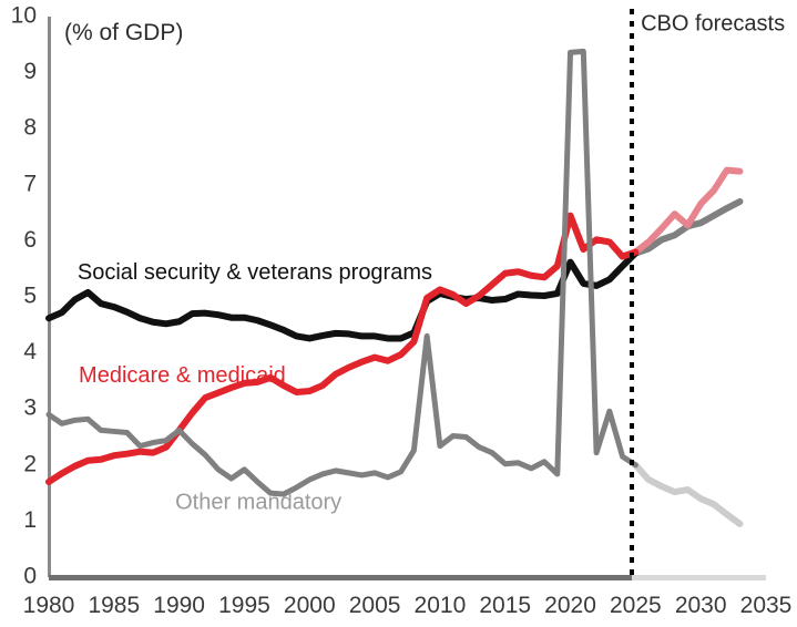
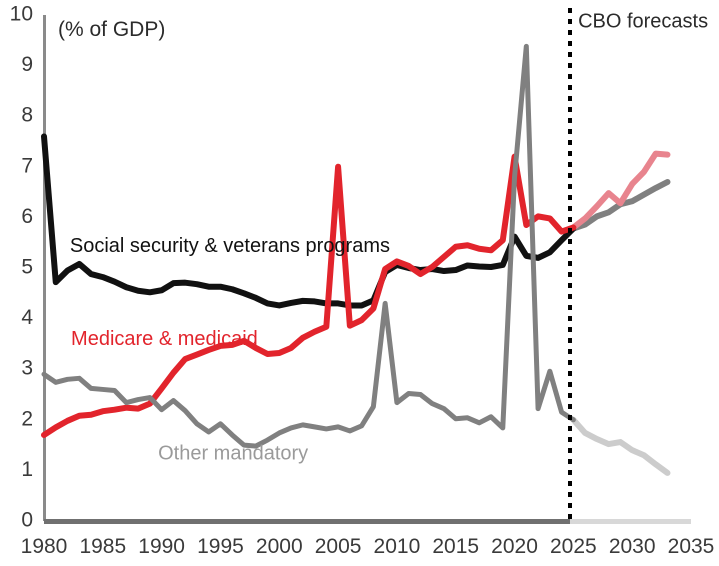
Social security & veterans programs/1980: 4.6 -> 7.6
Other mandatory/1990: 2.6 -> 2.2
Medicare & medicaid/2005: 3.9 -> 7.0
Medicare & medicaid/2020: 6.5 -> 7.2
Other mandatory/2020: 9.4 -> 6.8
